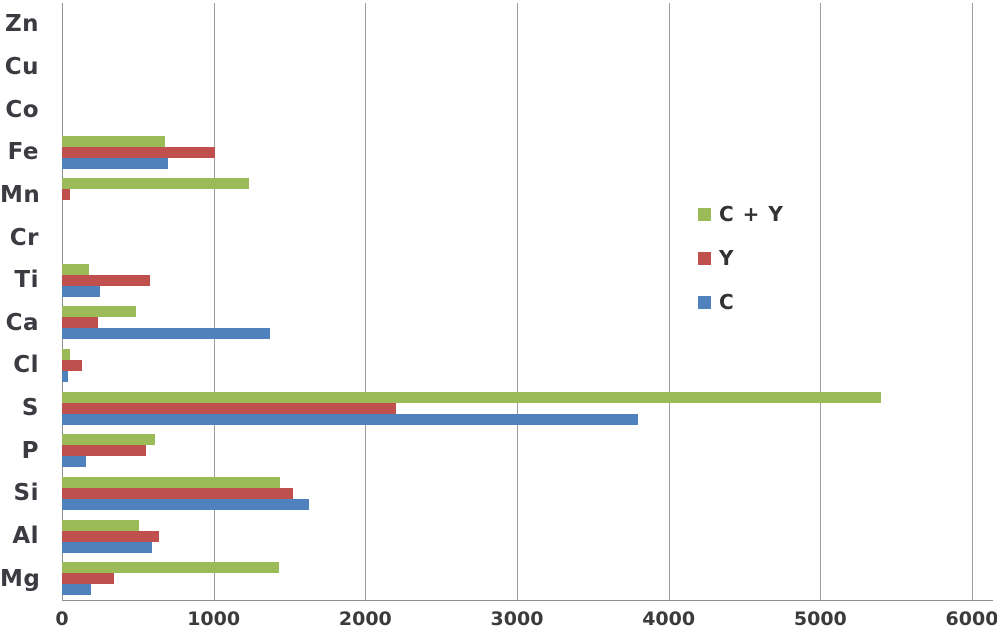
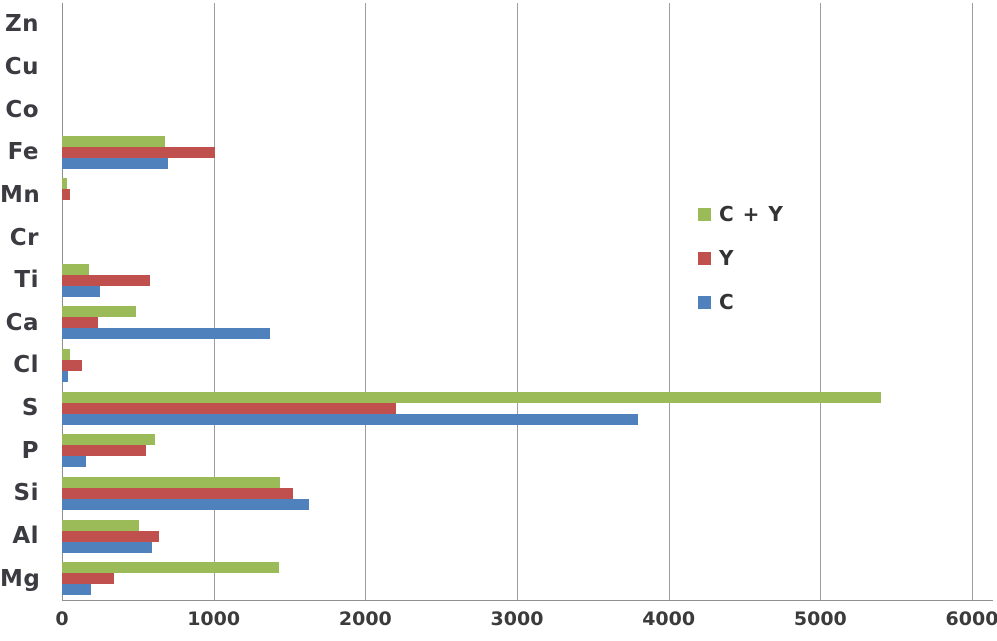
C + Y/Mn: 1230 -> 40
